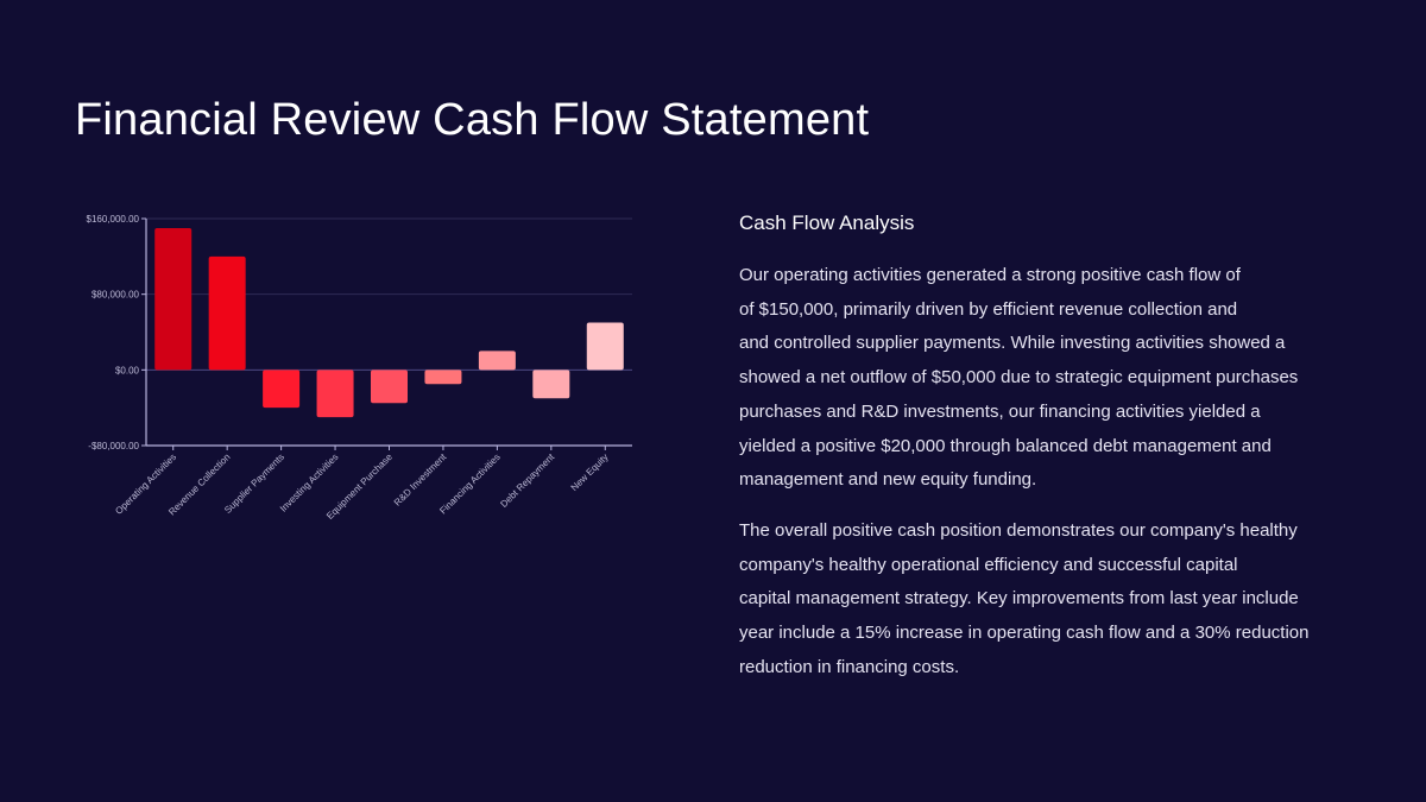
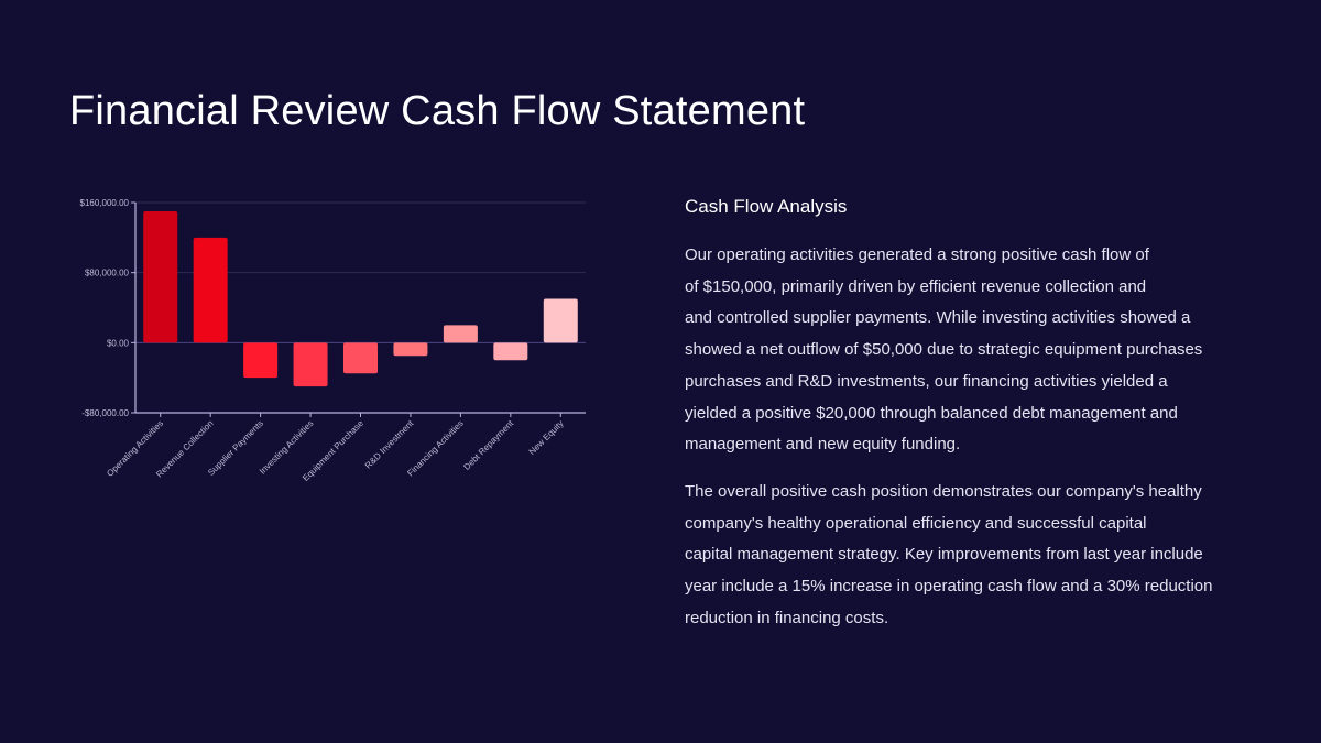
Debt Repayment: -$30000 -> -$20000
